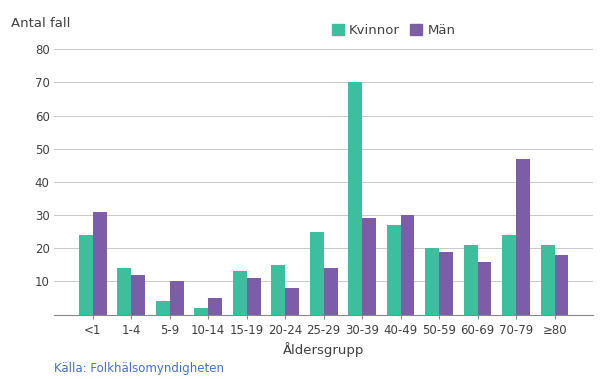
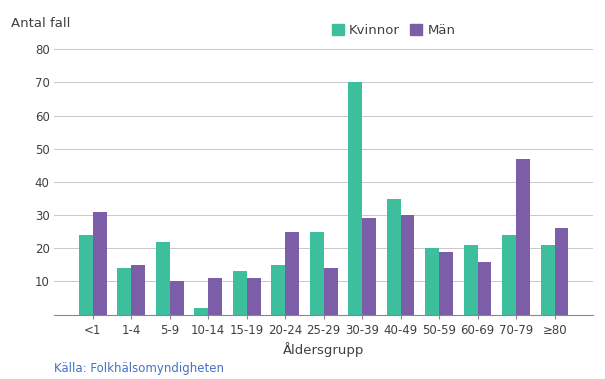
Män/1-4: 12 -> 15
Kvinnor/5-9: 4 -> 22
Män/10-14: 5 -> 11
Män/20-24: 8 -> 25
Kvinnor/40-49: 27 -> 35
Män/≥80: 18 -> 26
